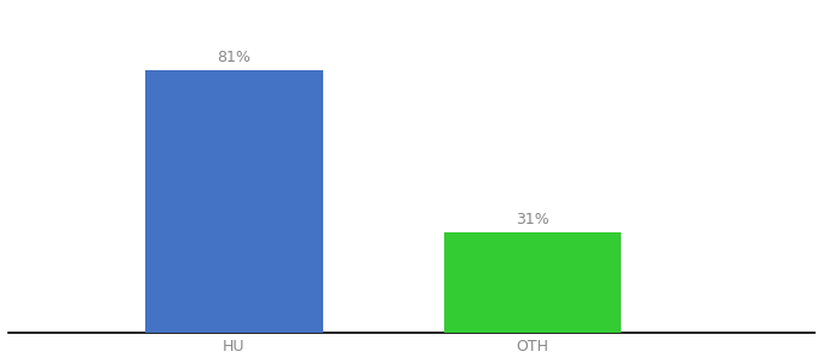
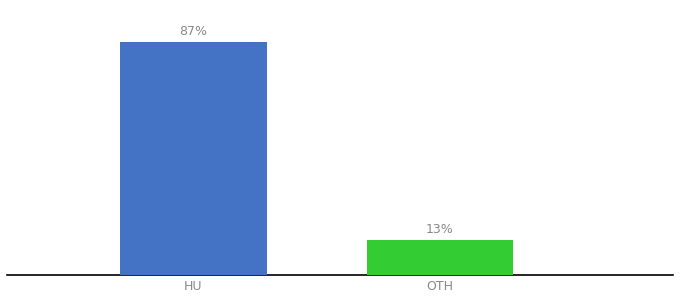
HU: 81% -> 87%
OTH: 31% -> 13%
